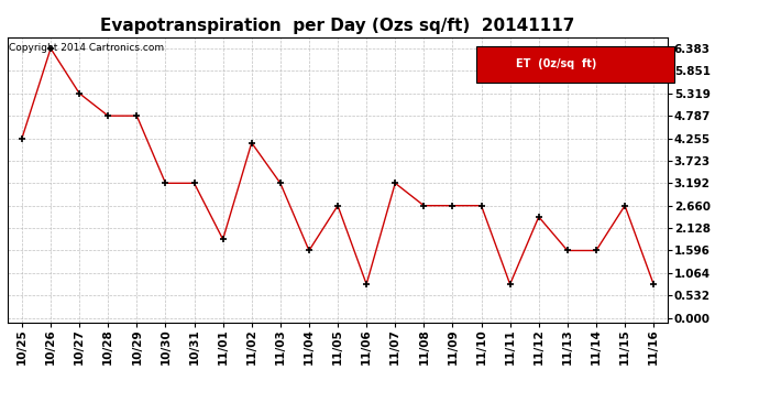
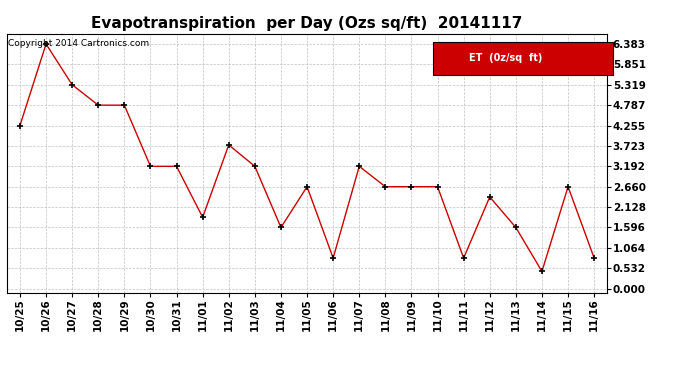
11/02: 4.15 -> 3.75
11/14: 1.60 -> 0.45
